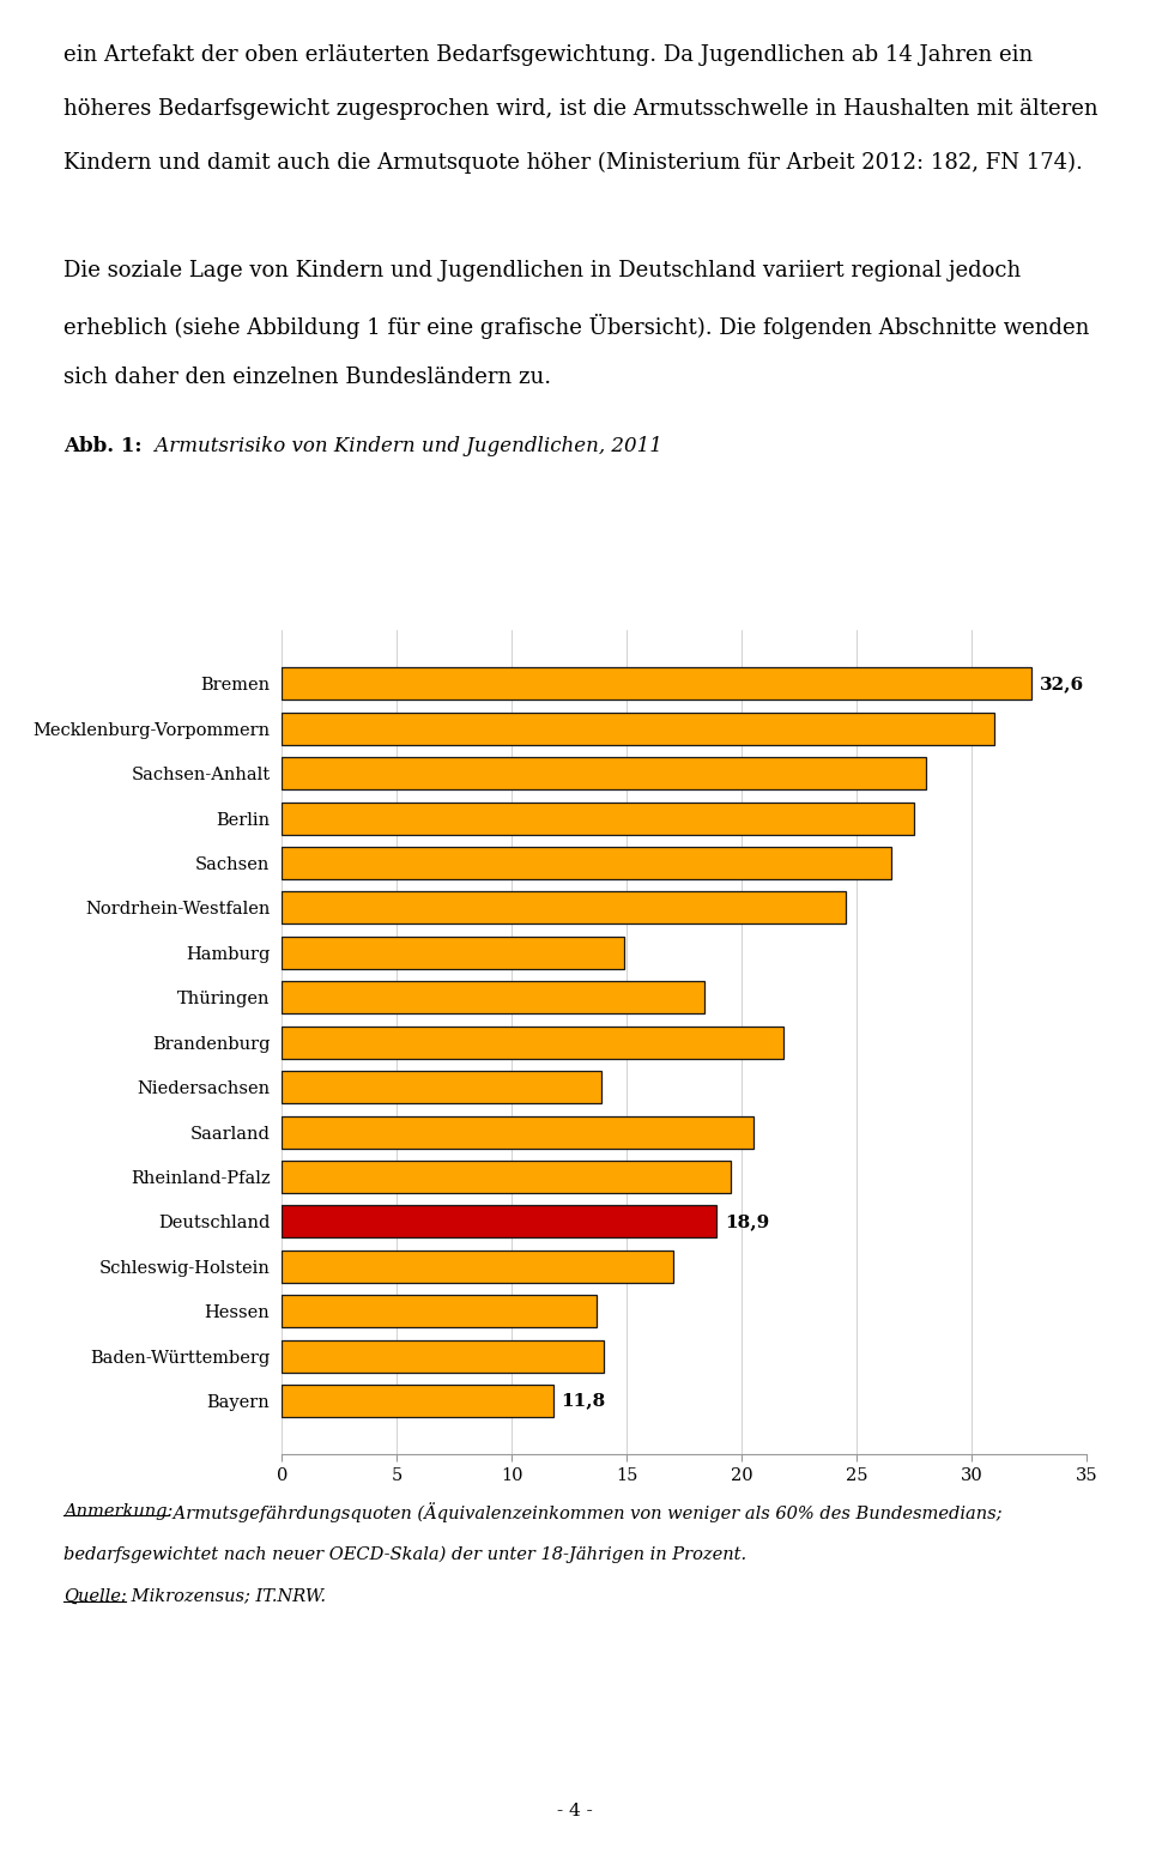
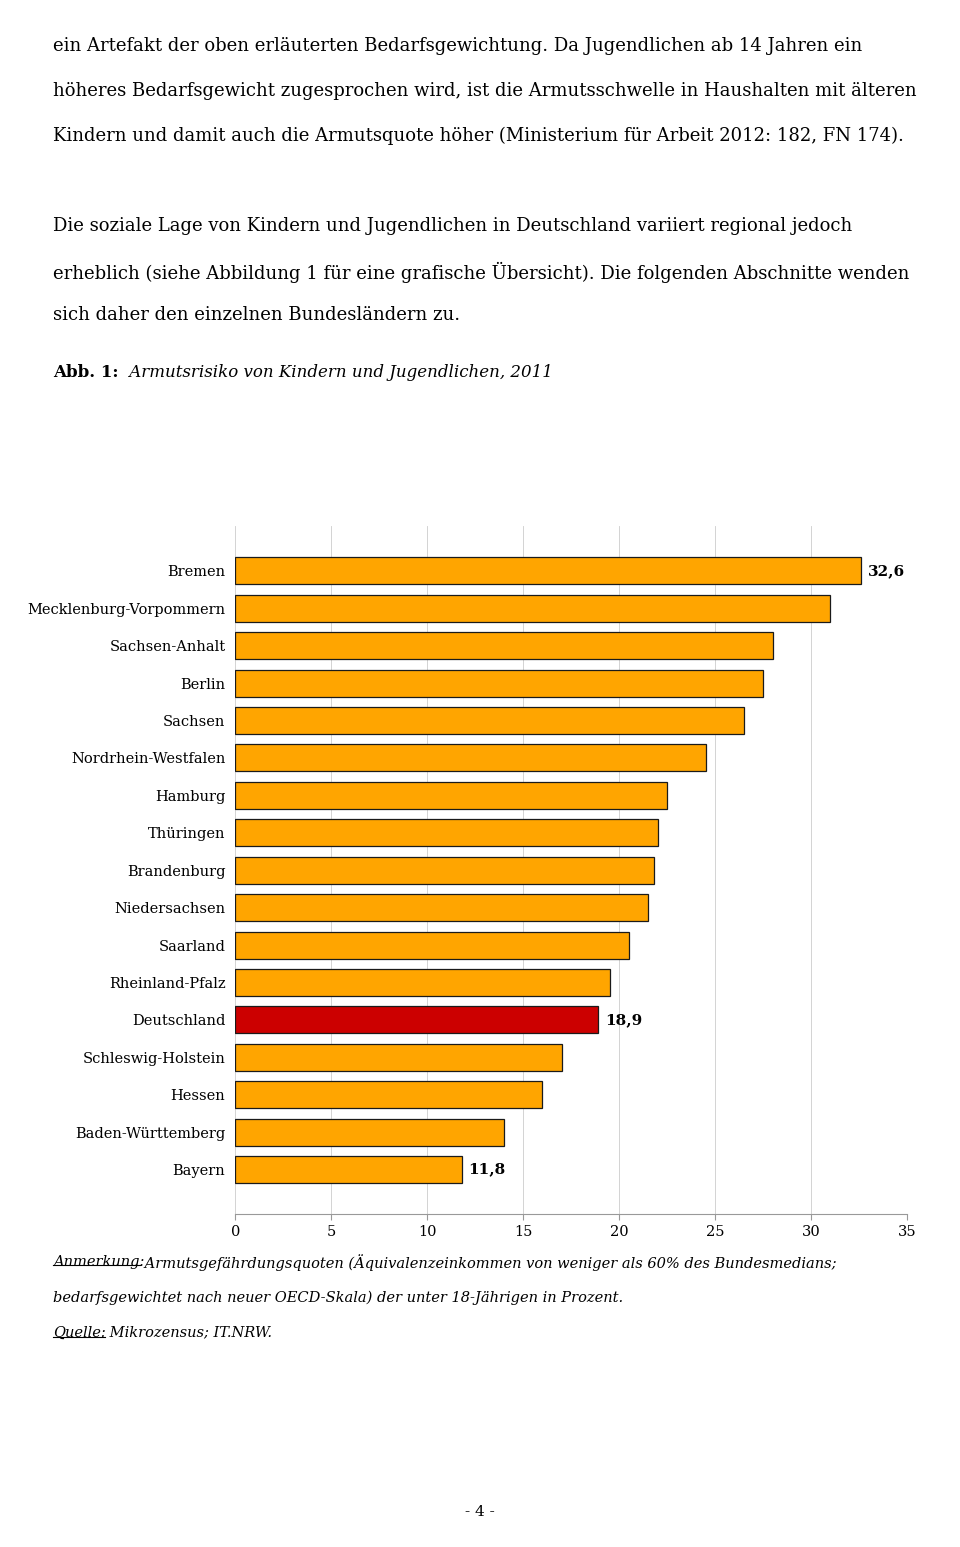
Hamburg: 14.9 -> 22.5
Thüringen: 18.4 -> 22.0
Niedersachsen: 13.9 -> 21.5
Hessen: 13.7 -> 16.0
